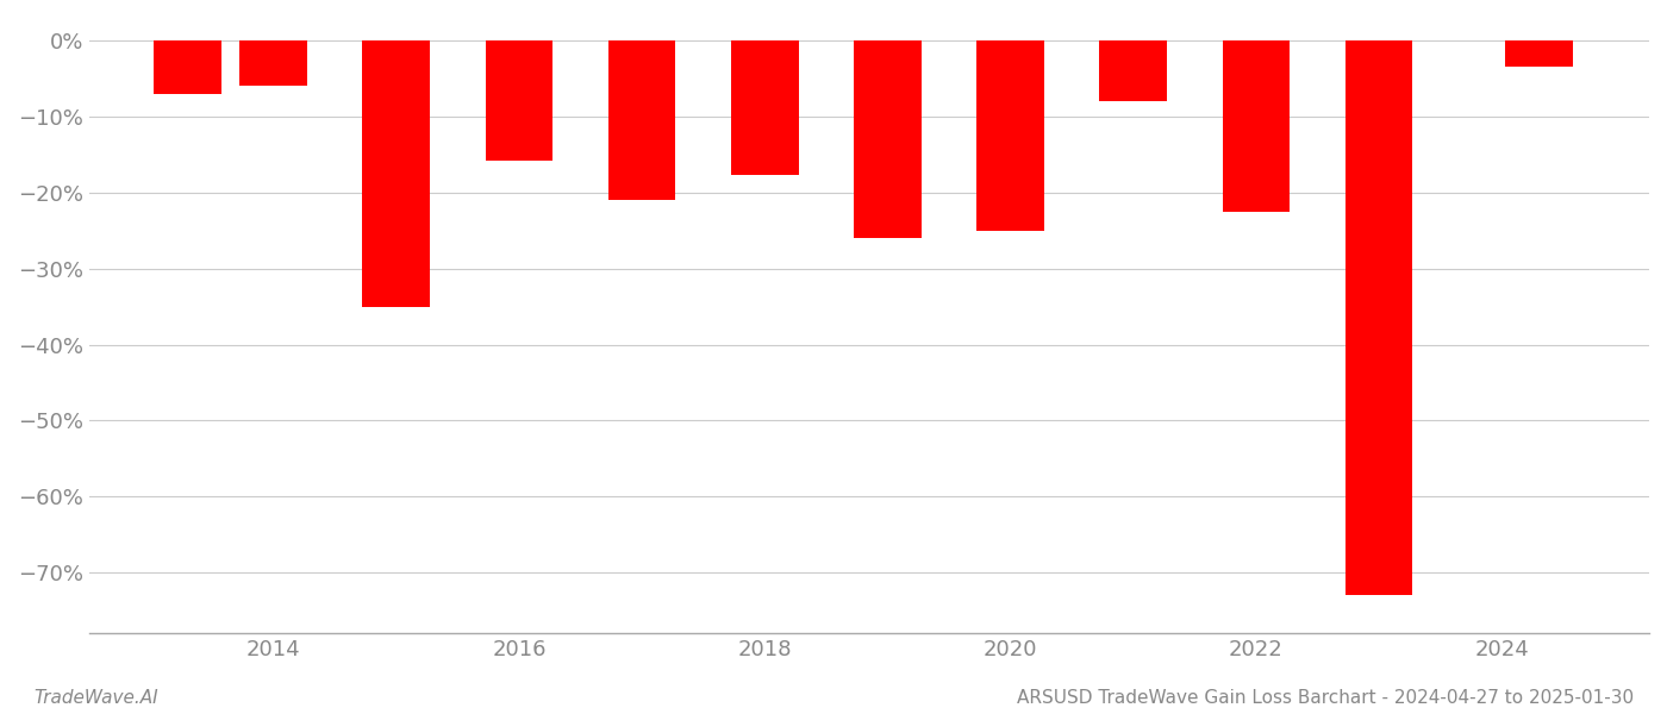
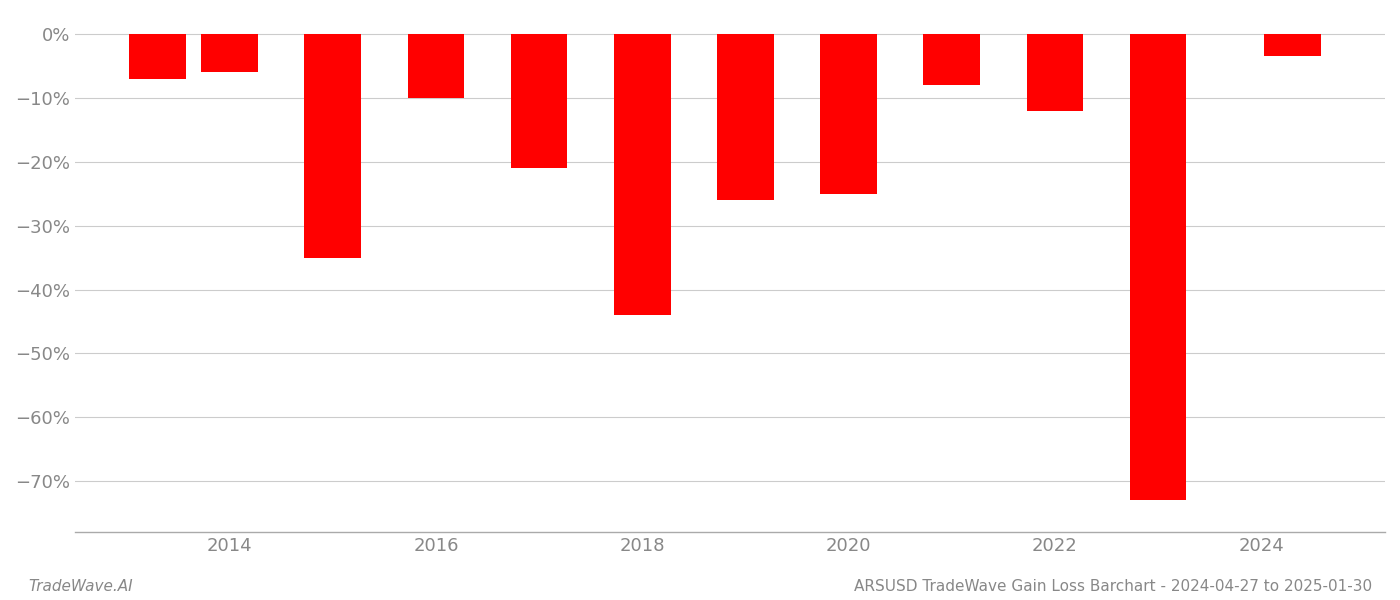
2016: -15.8% -> -10.0%
2018: -17.6% -> -44.0%
2022: -22.6% -> -12.0%
